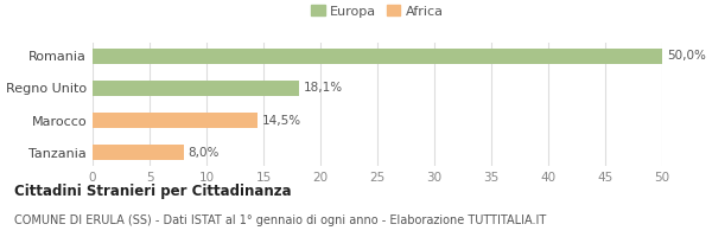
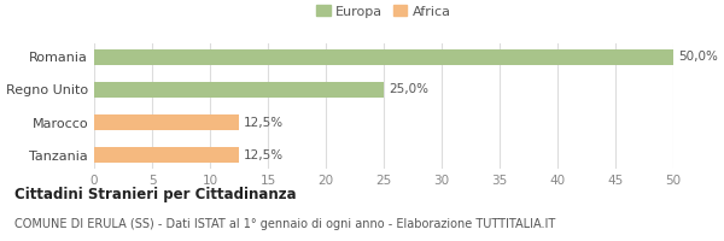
Regno Unito: 18,1% -> 25,0%
Marocco: 14,5% -> 12,5%
Tanzania: 8,0% -> 12,5%
